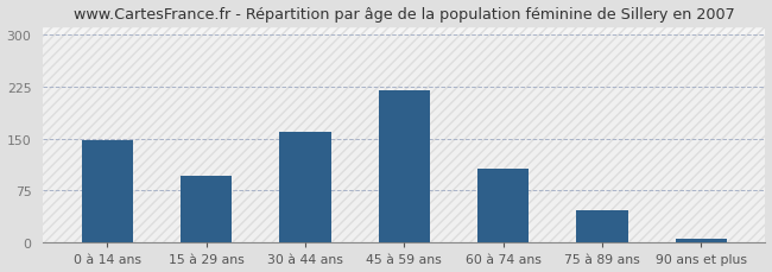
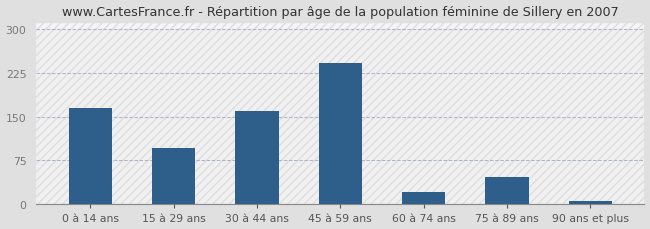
0 à 14 ans: 148 -> 164
45 à 59 ans: 220 -> 242
60 à 74 ans: 107 -> 22
